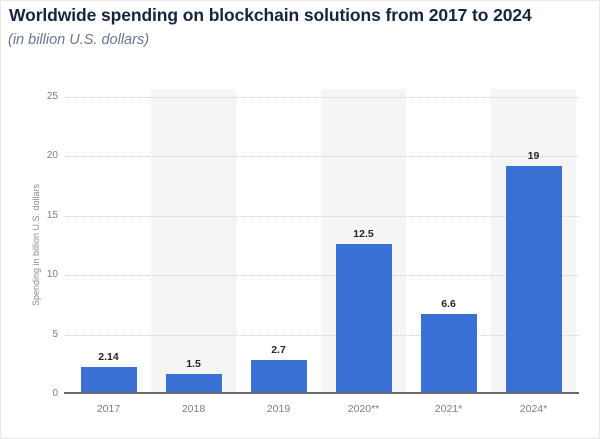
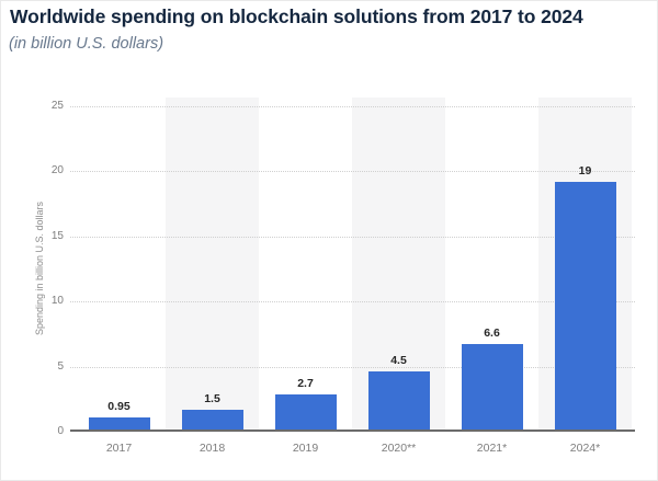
2017: 2.14 -> 0.95
2020**: 12.5 -> 4.5
